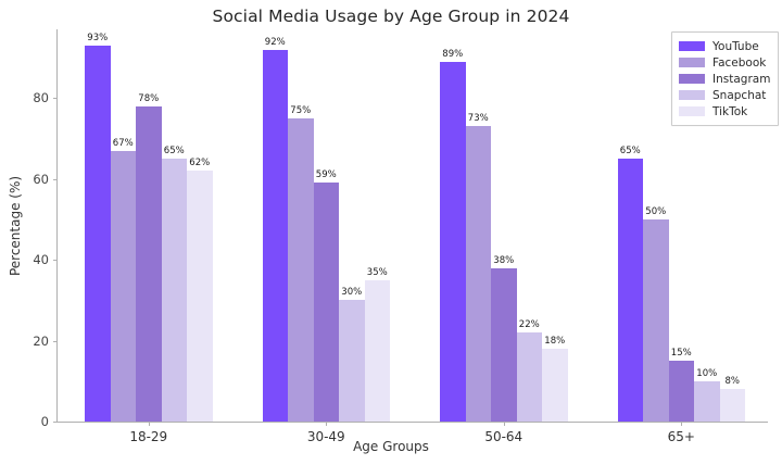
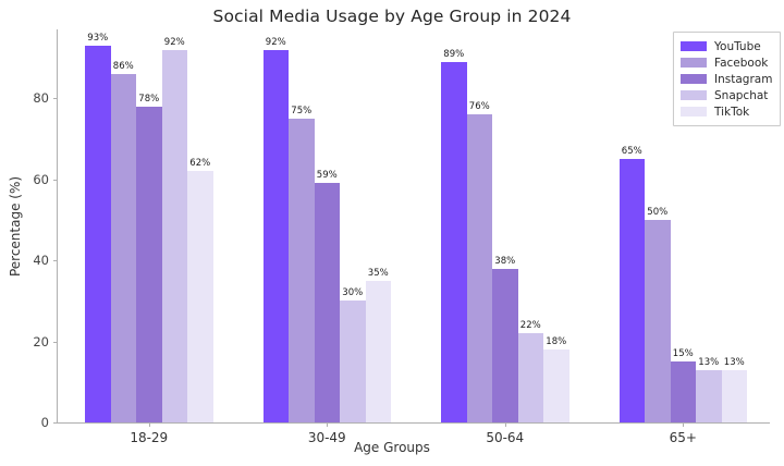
Facebook/18-29: 67% -> 86%
Snapchat/18-29: 65% -> 92%
Facebook/50-64: 73% -> 76%
Snapchat/65+: 10% -> 13%
TikTok/65+: 8% -> 13%
